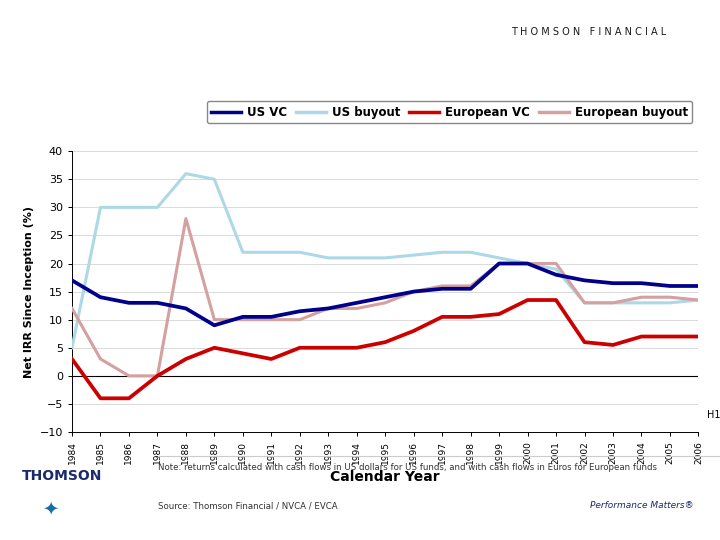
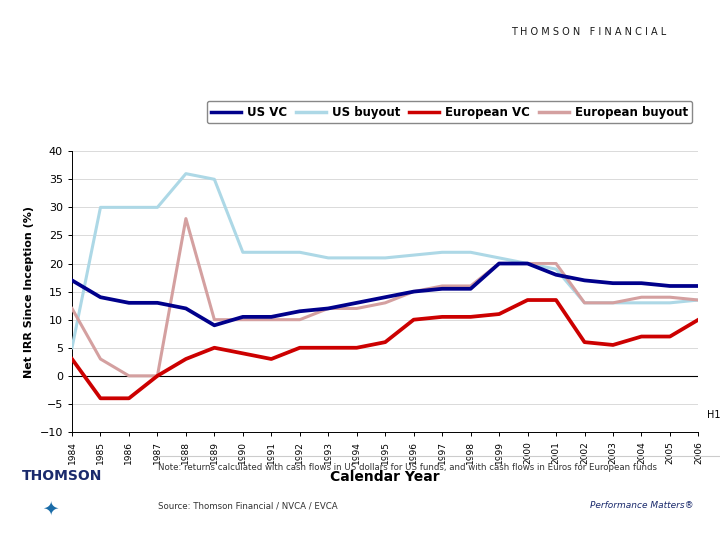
European VC/1996: 8.0 -> 10.0
European VC/2006: 7.0 -> 10.0
